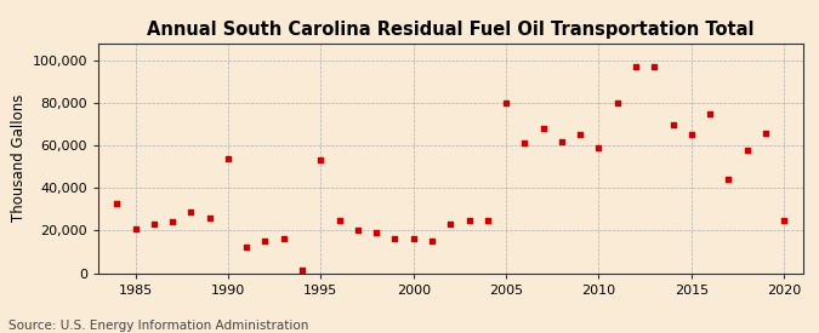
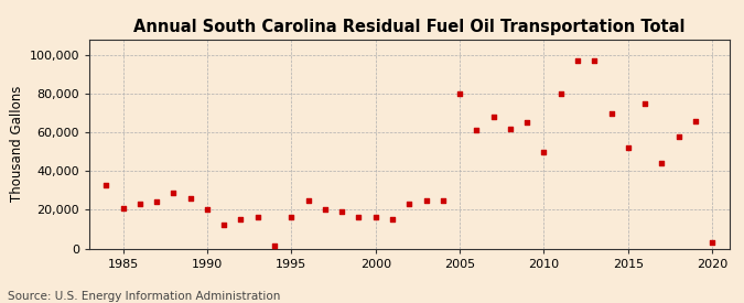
1990: 54,000 -> 20,000
1995: 53,000 -> 16,000
2010: 59,000 -> 50,000
2015: 65,000 -> 52,000
2020: 25,000 -> 3,000
